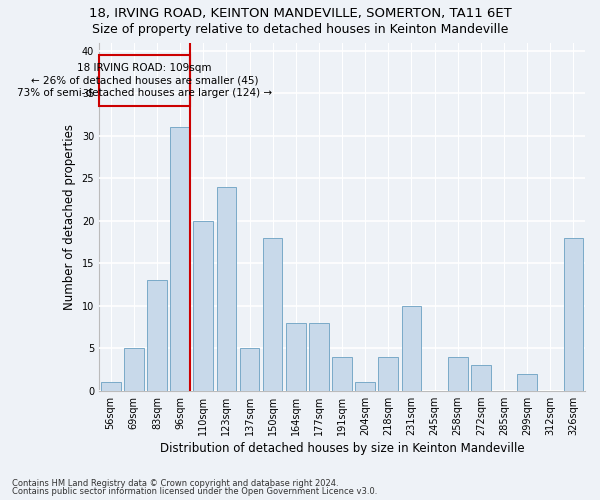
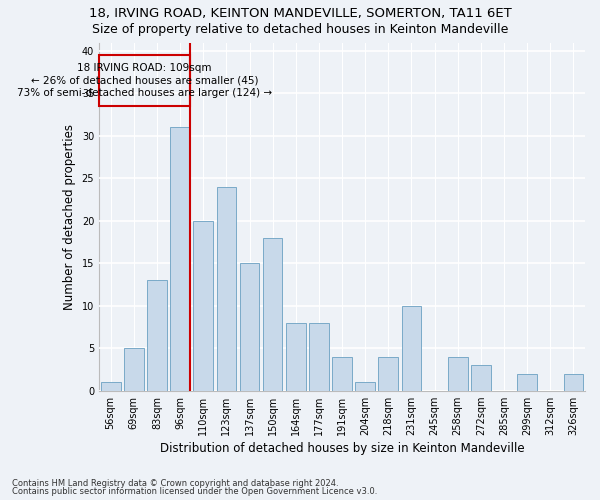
137sqm: 5 -> 15
326sqm: 18 -> 2
